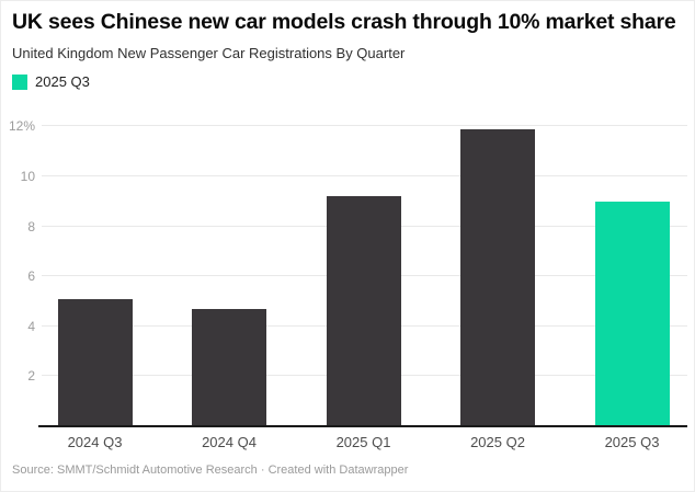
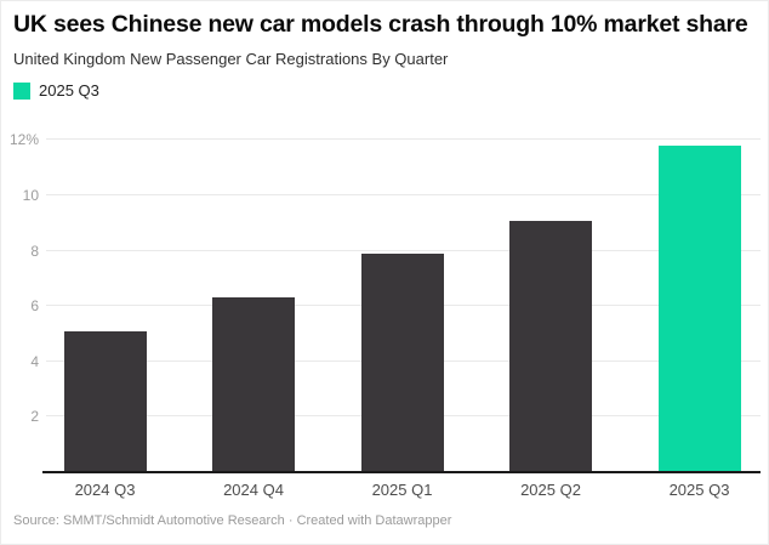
2024 Q4: 4.7% -> 6.3%
2025 Q1: 9.2% -> 7.9%
2025 Q2: 11.9% -> 9.1%
2025 Q3: 9.0% -> 11.8%
